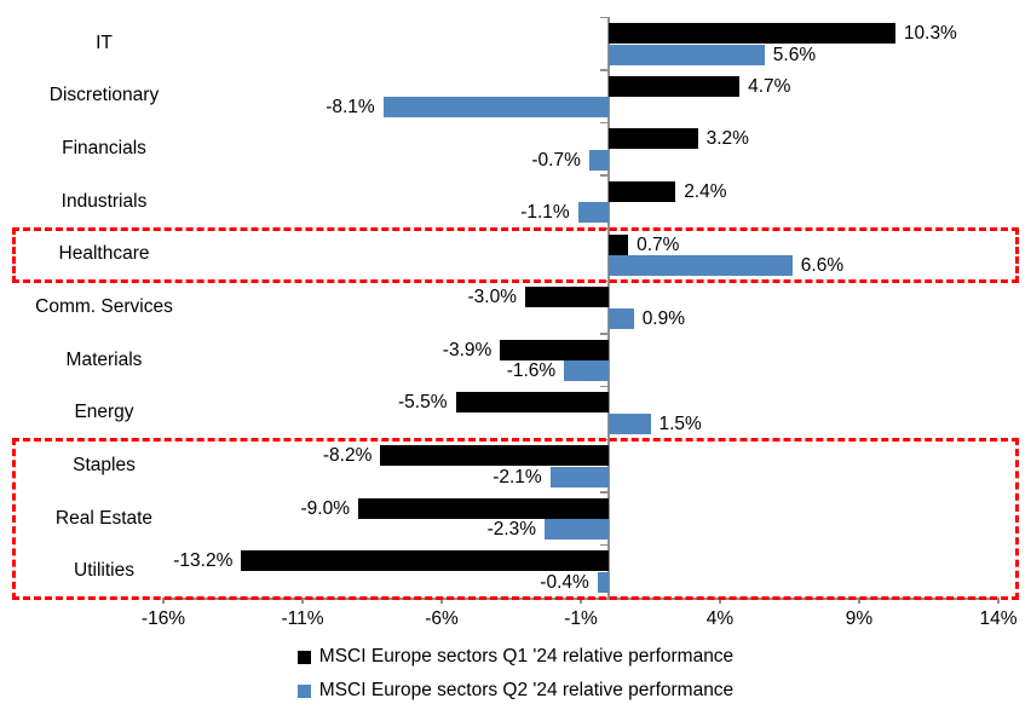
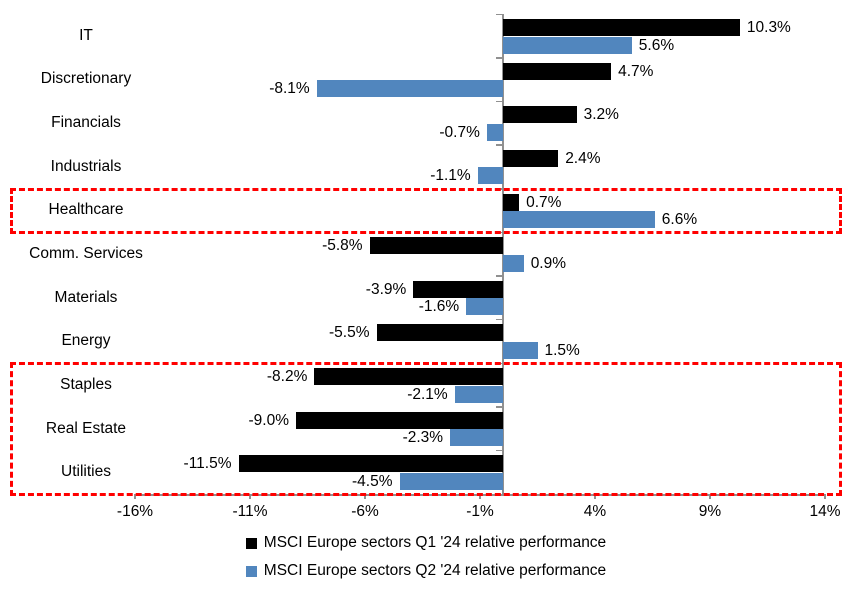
MSCI Europe sectors Q1 '24 relative performance/Comm. Services: -3.0% -> -5.8%
MSCI Europe sectors Q1 '24 relative performance/Utilities: -13.2% -> -11.5%
MSCI Europe sectors Q2 '24 relative performance/Utilities: -0.4% -> -4.5%
